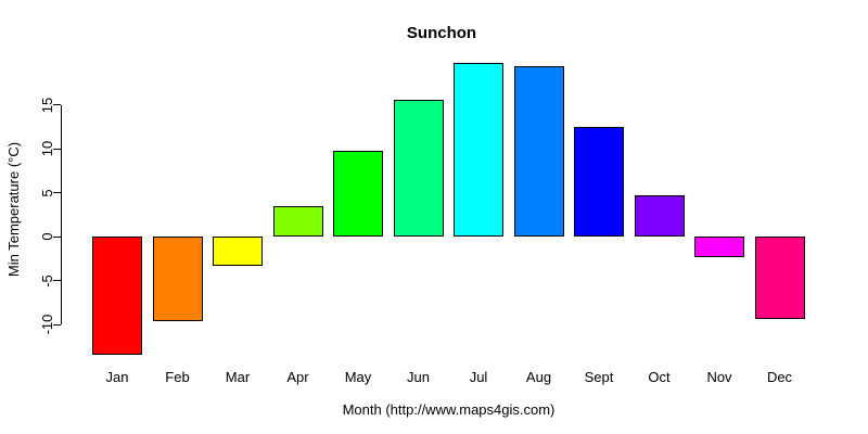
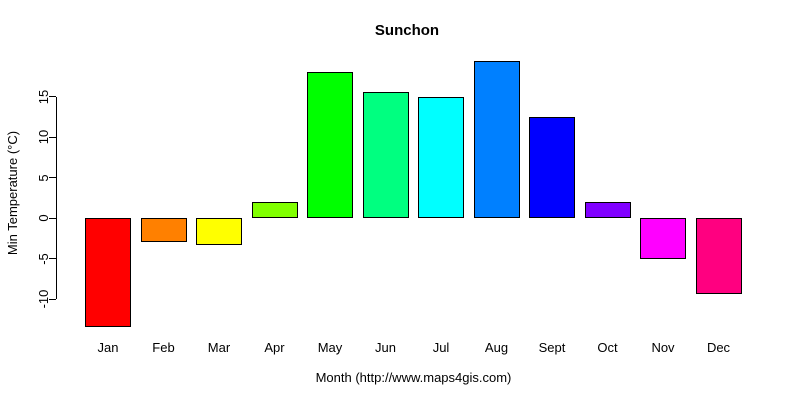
Feb: -10 -> -3
Apr: 3 -> 2
May: 10 -> 18
Jul: 20 -> 15
Oct: 5 -> 2
Nov: -2 -> -5
